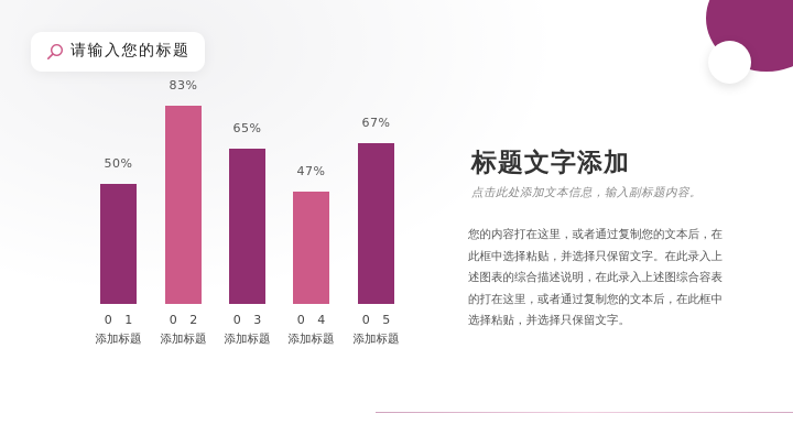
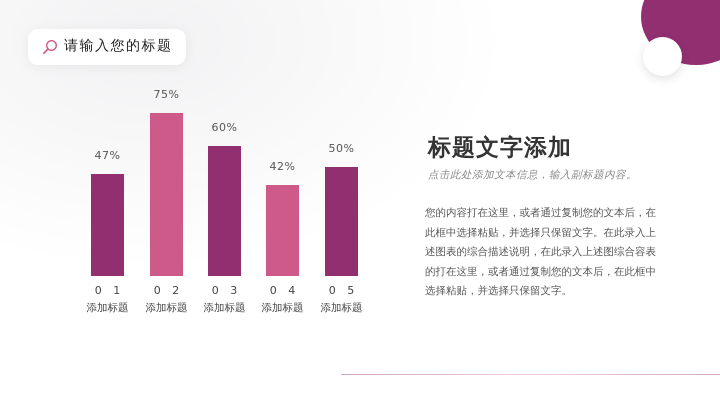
01: 50% -> 47%
02: 83% -> 75%
03: 65% -> 60%
04: 47% -> 42%
05: 67% -> 50%
